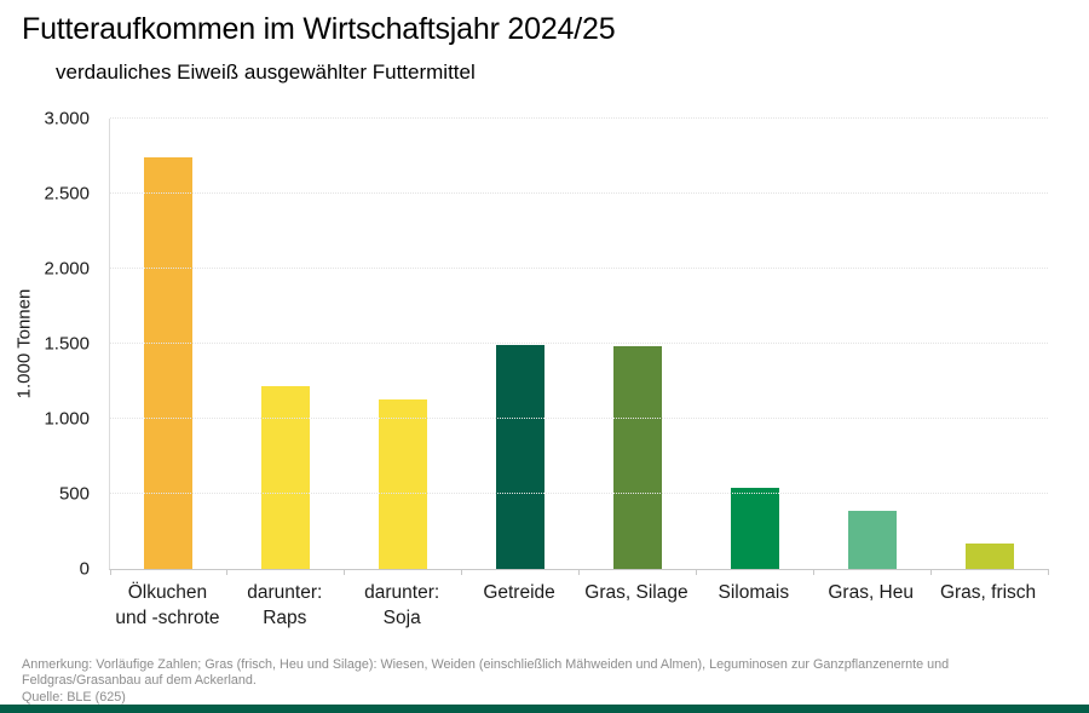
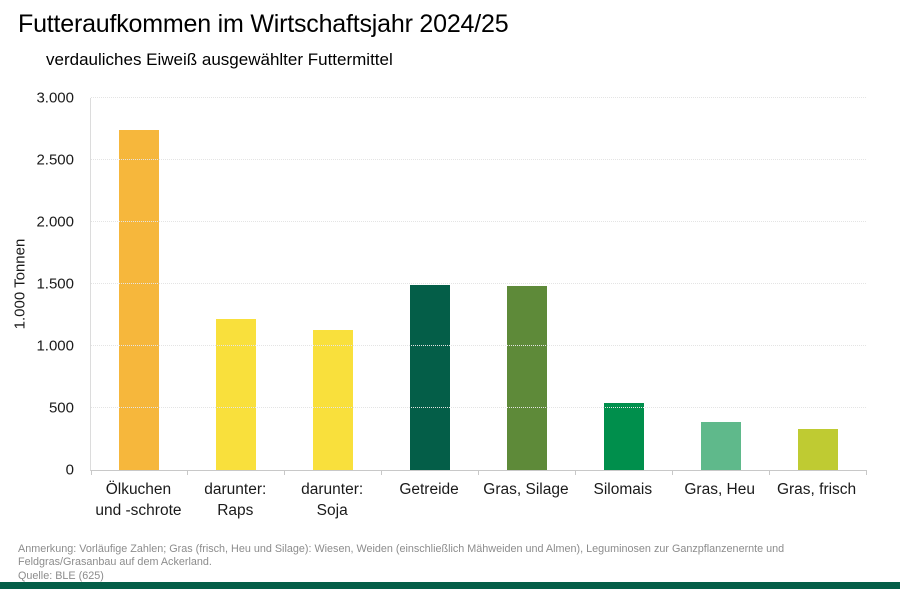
Gras, frisch: 170 -> 330
